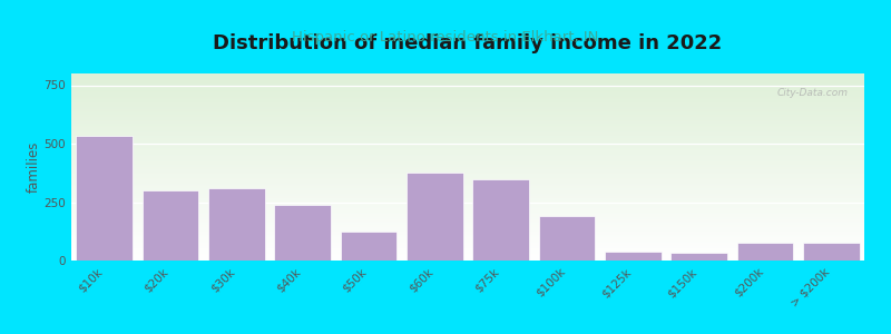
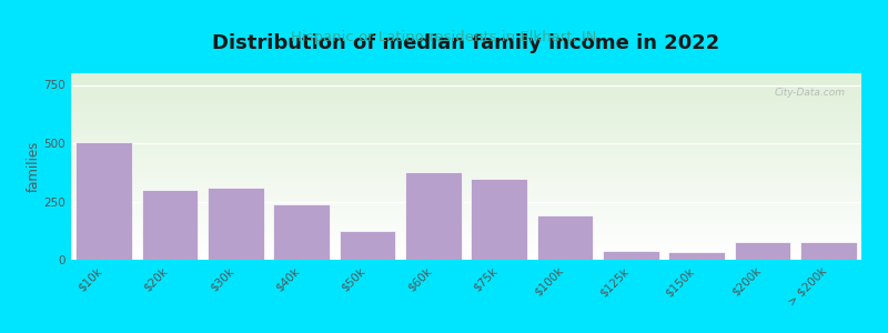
$10k: 535 -> 505
